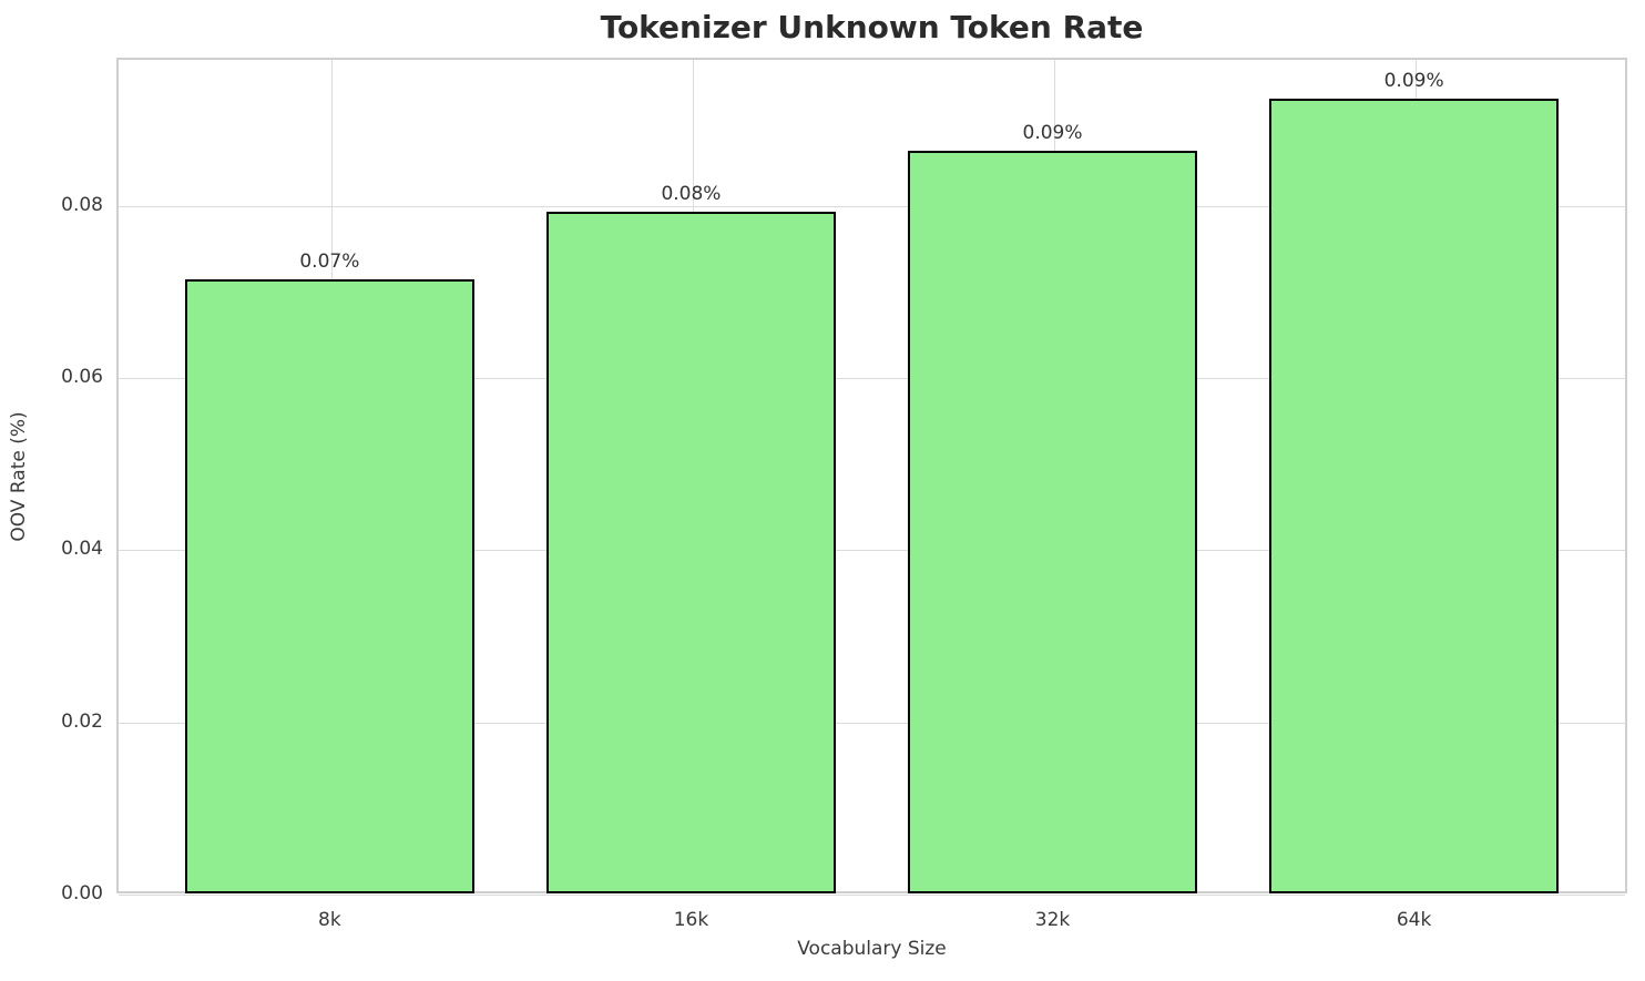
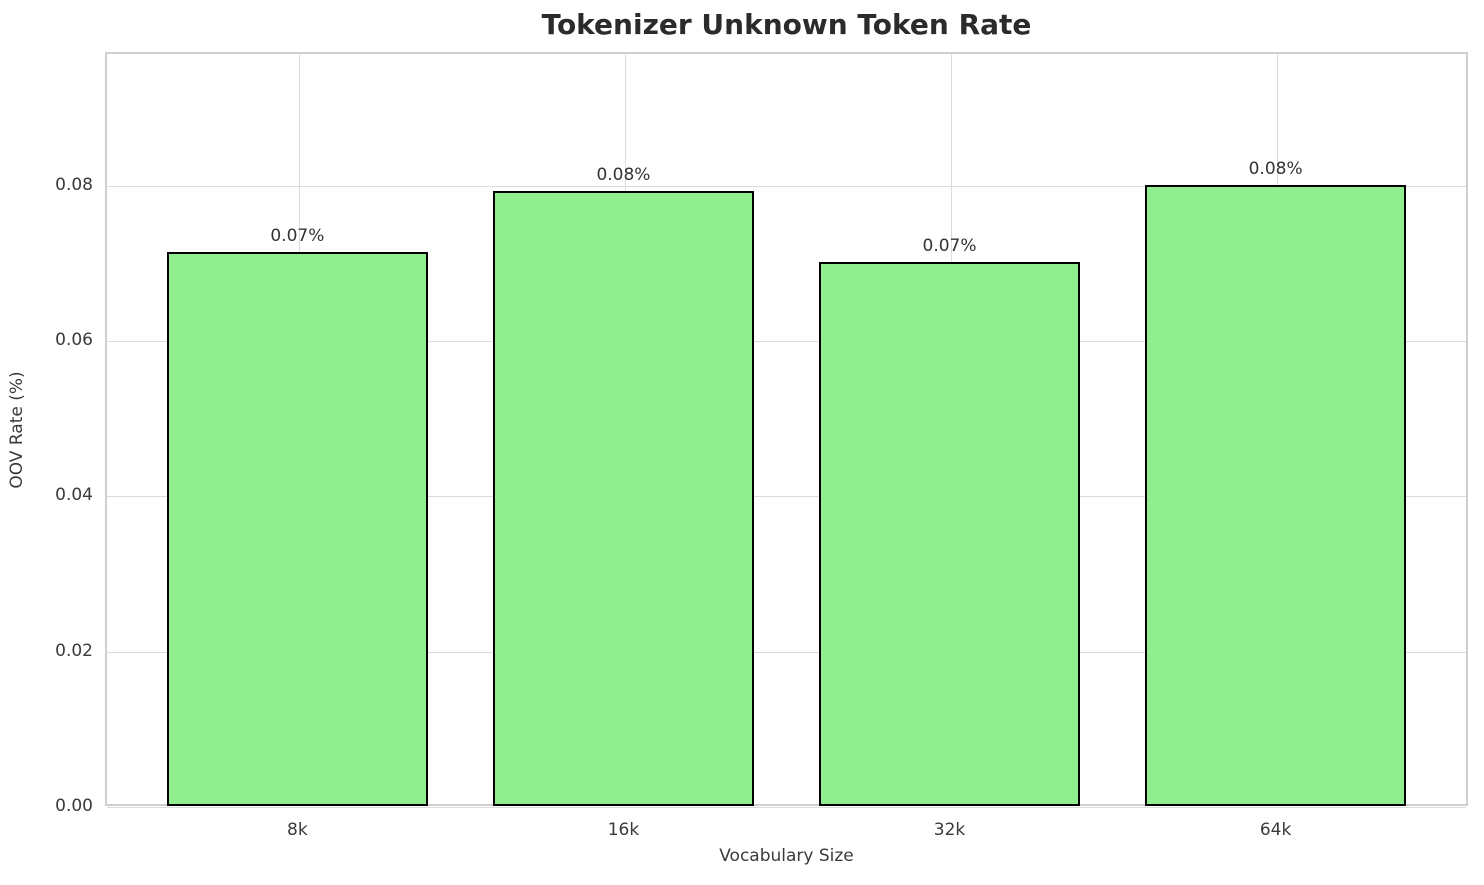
32k: 0.09% -> 0.07%
64k: 0.09% -> 0.08%
